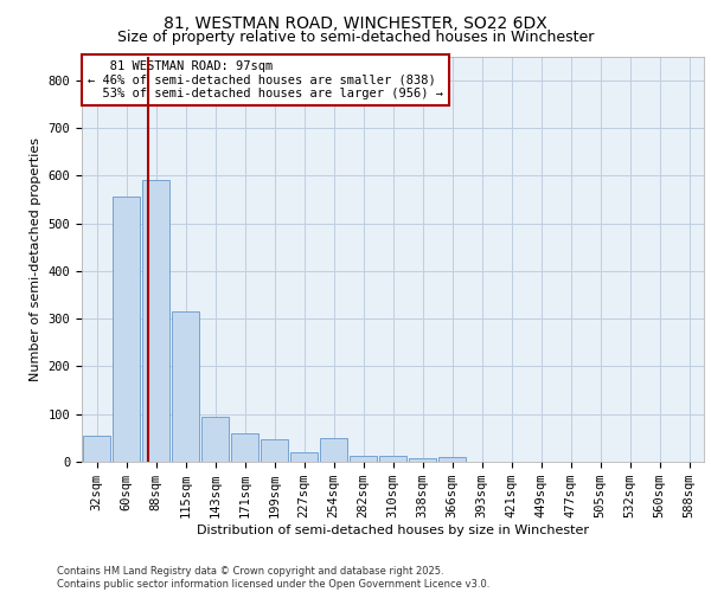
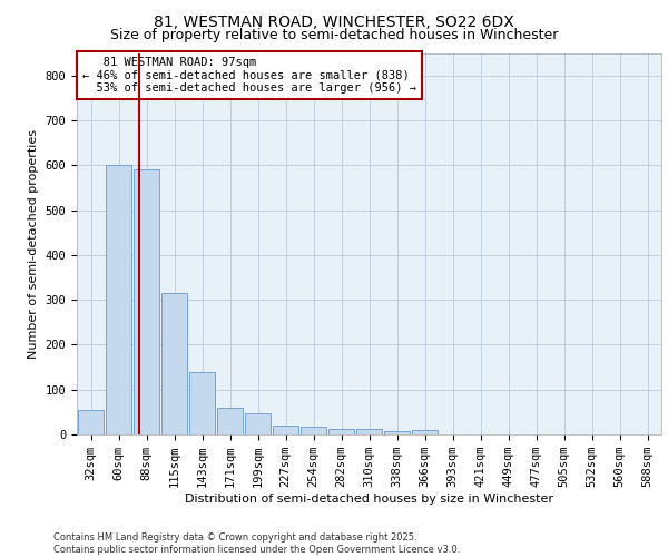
60sqm: 555 -> 600
143sqm: 95 -> 140
254sqm: 50 -> 17
